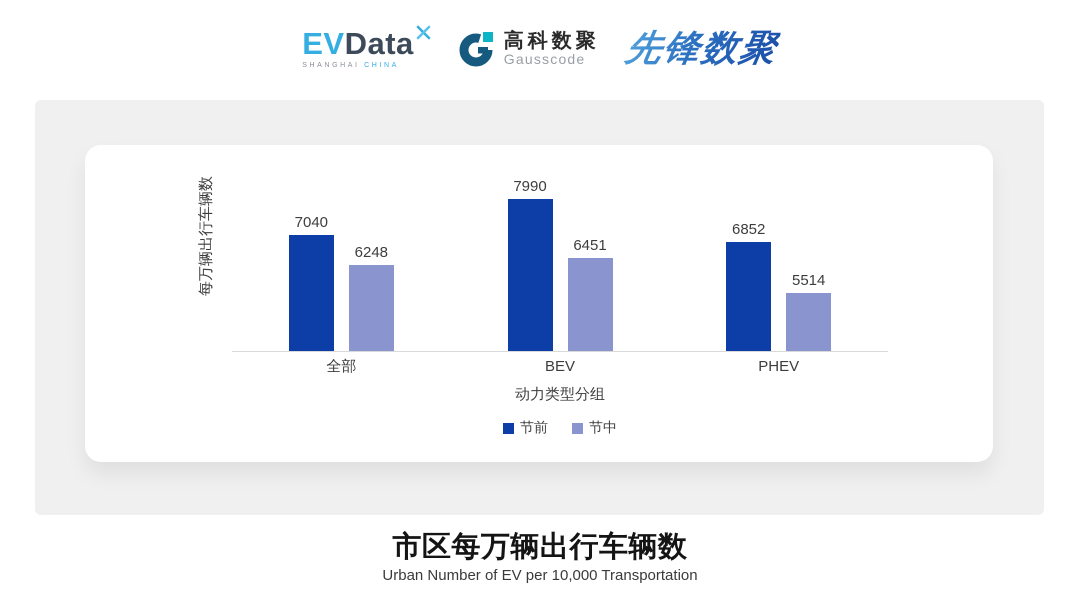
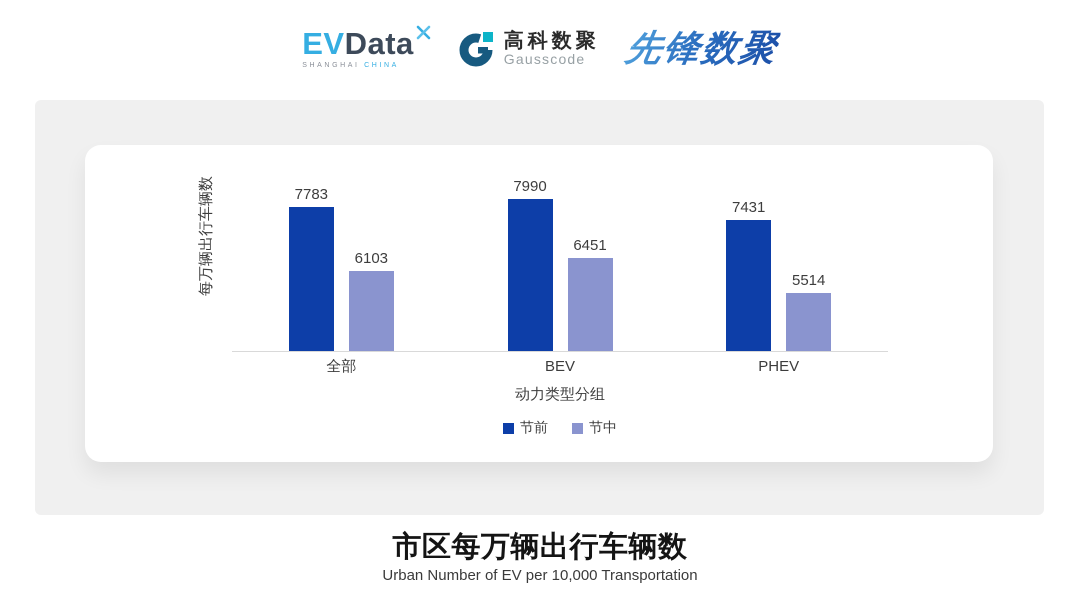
节前/全部: 7040 -> 7783
节中/全部: 6248 -> 6103
节前/PHEV: 6852 -> 7431
